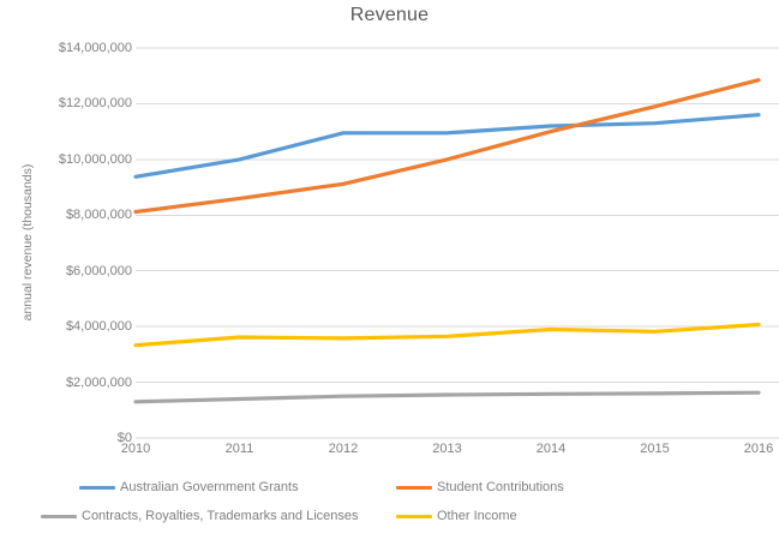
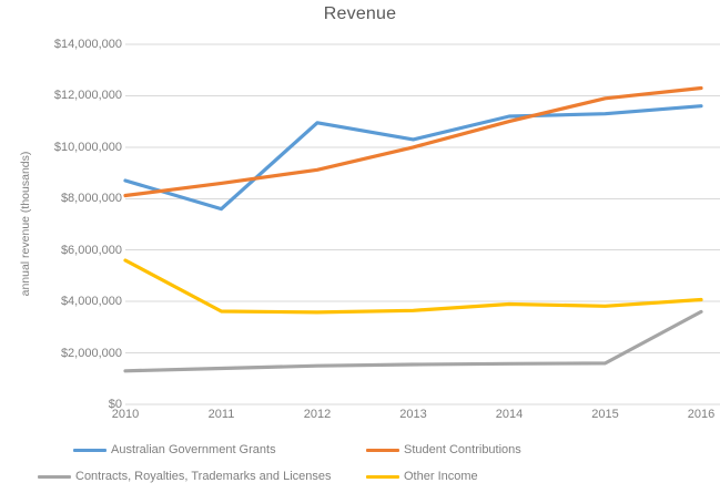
Australian Government Grants/2010: $9400000 -> $8700000
Other Income/2010: $3300000 -> $5600000
Australian Government Grants/2011: $10000000 -> $7600000
Australian Government Grants/2013: $11000000 -> $10300000
Student Contributions/2016: $12800000 -> $12300000
Contracts, Royalties, Trademarks and Licenses/2016: $1600000 -> $3600000
